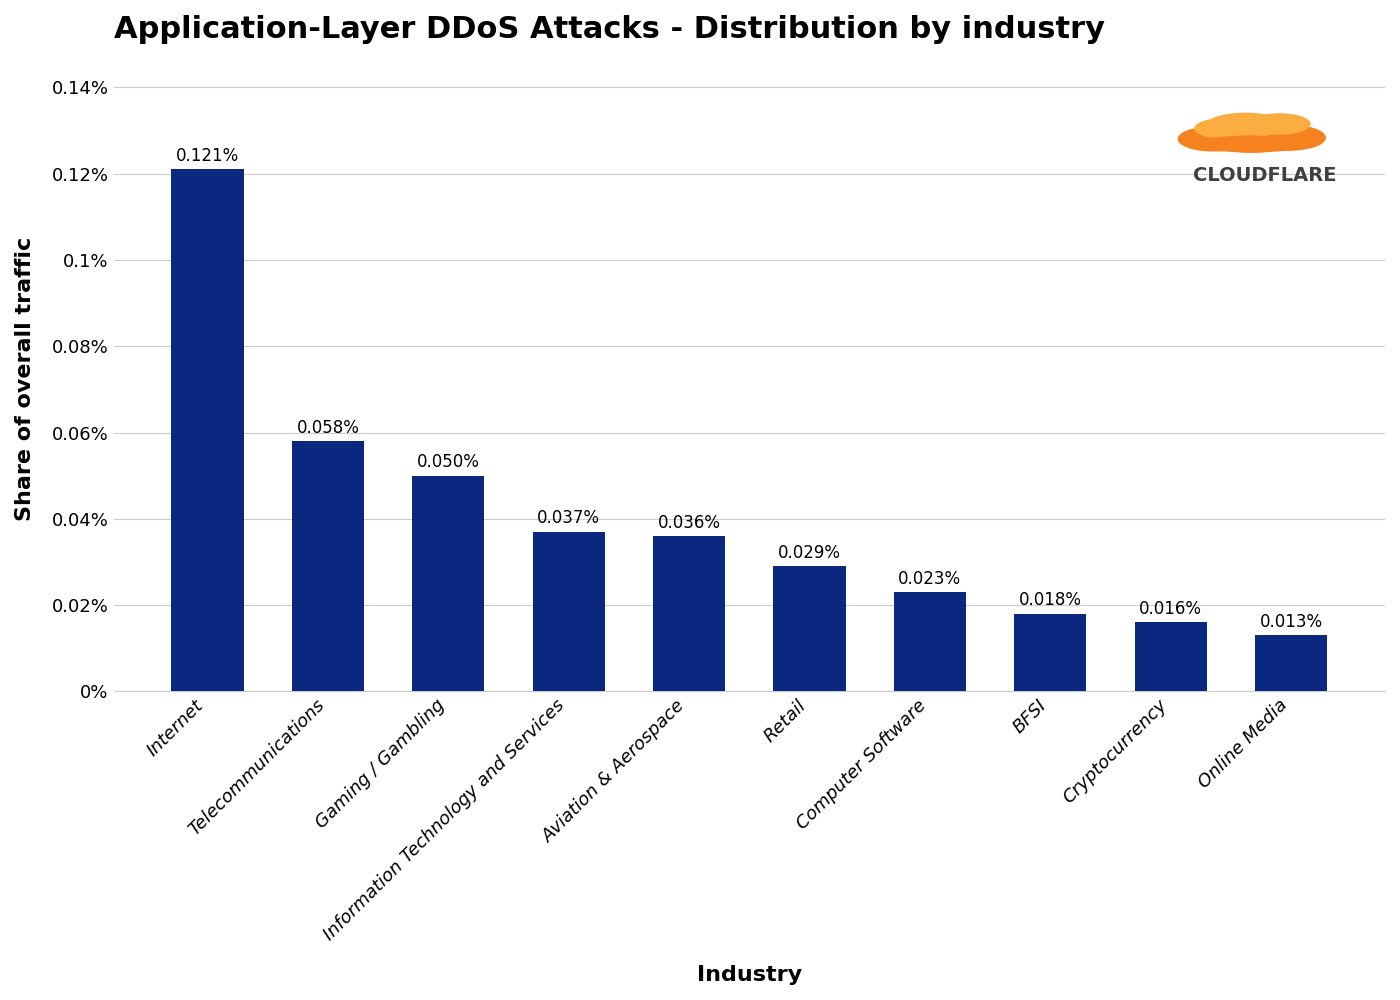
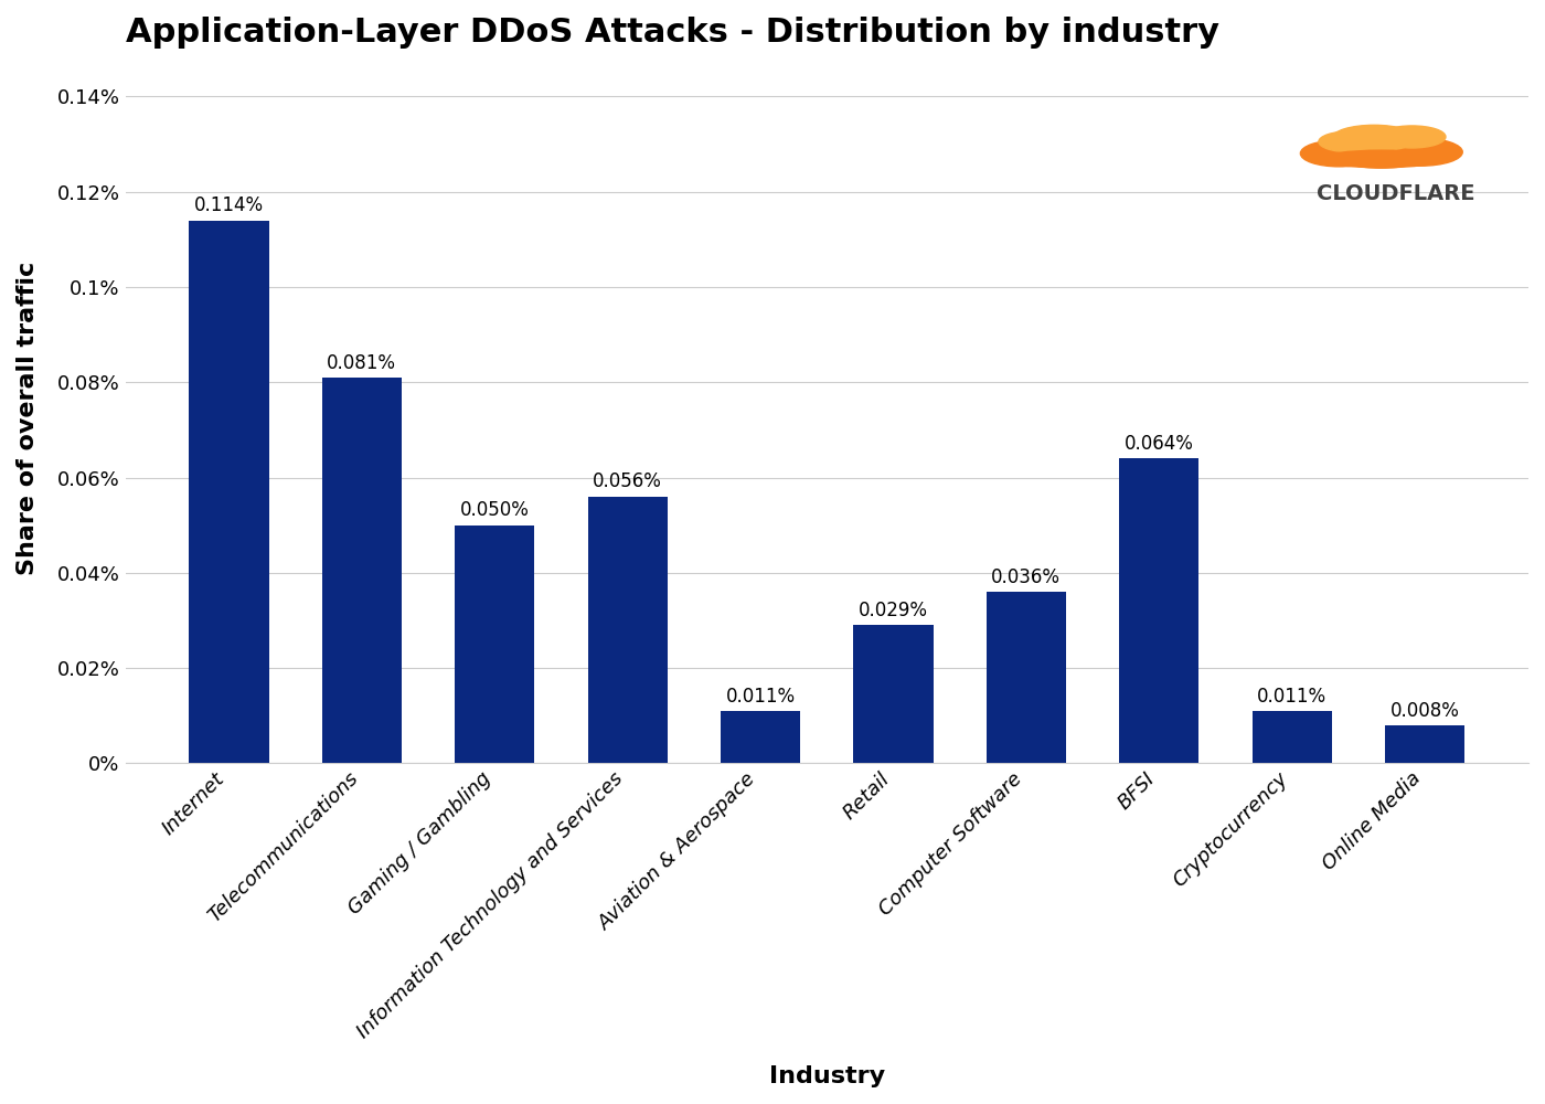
Internet: 0.121% -> 0.114%
Telecommunications: 0.058% -> 0.081%
Information Technology and Services: 0.037% -> 0.056%
Aviation & Aerospace: 0.036% -> 0.011%
Computer Software: 0.023% -> 0.036%
BFSI: 0.018% -> 0.064%
Cryptocurrency: 0.016% -> 0.011%
Online Media: 0.013% -> 0.008%
